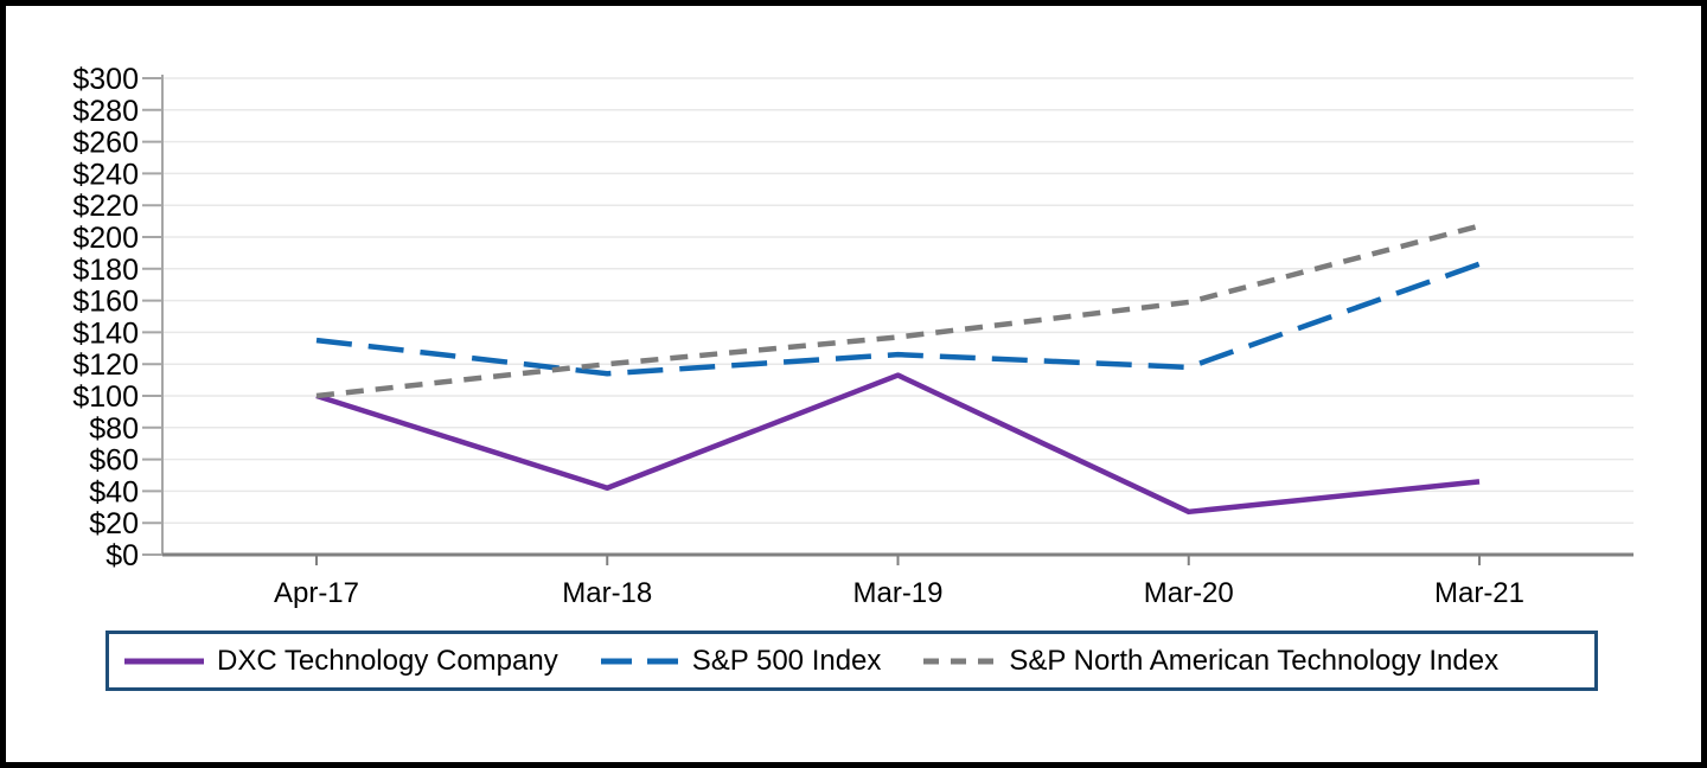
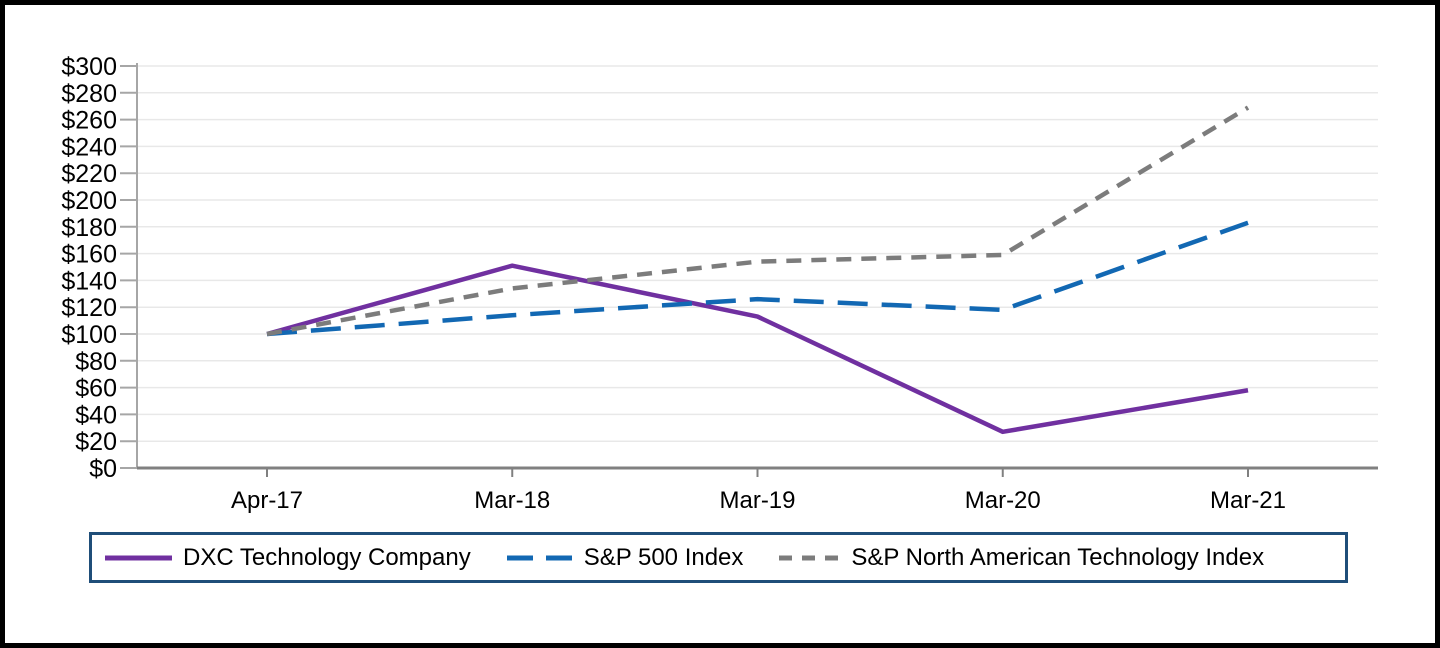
S&P 500 Index/Apr-17: $135 -> $100
DXC Technology Company/Mar-18: $42 -> $151
S&P North American Technology Index/Mar-18: $120 -> $134
S&P North American Technology Index/Mar-19: $137 -> $154
DXC Technology Company/Mar-21: $46 -> $58
S&P North American Technology Index/Mar-21: $207 -> $269
